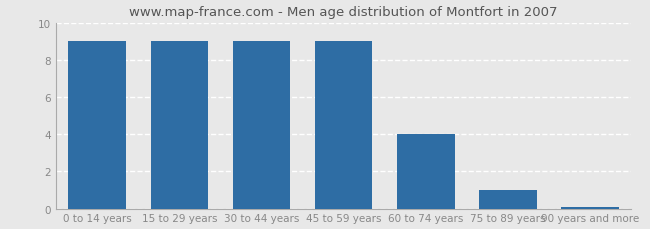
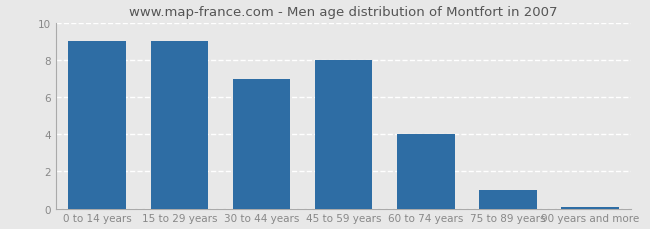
30 to 44 years: 9.0 -> 7.0
45 to 59 years: 9.0 -> 8.0
